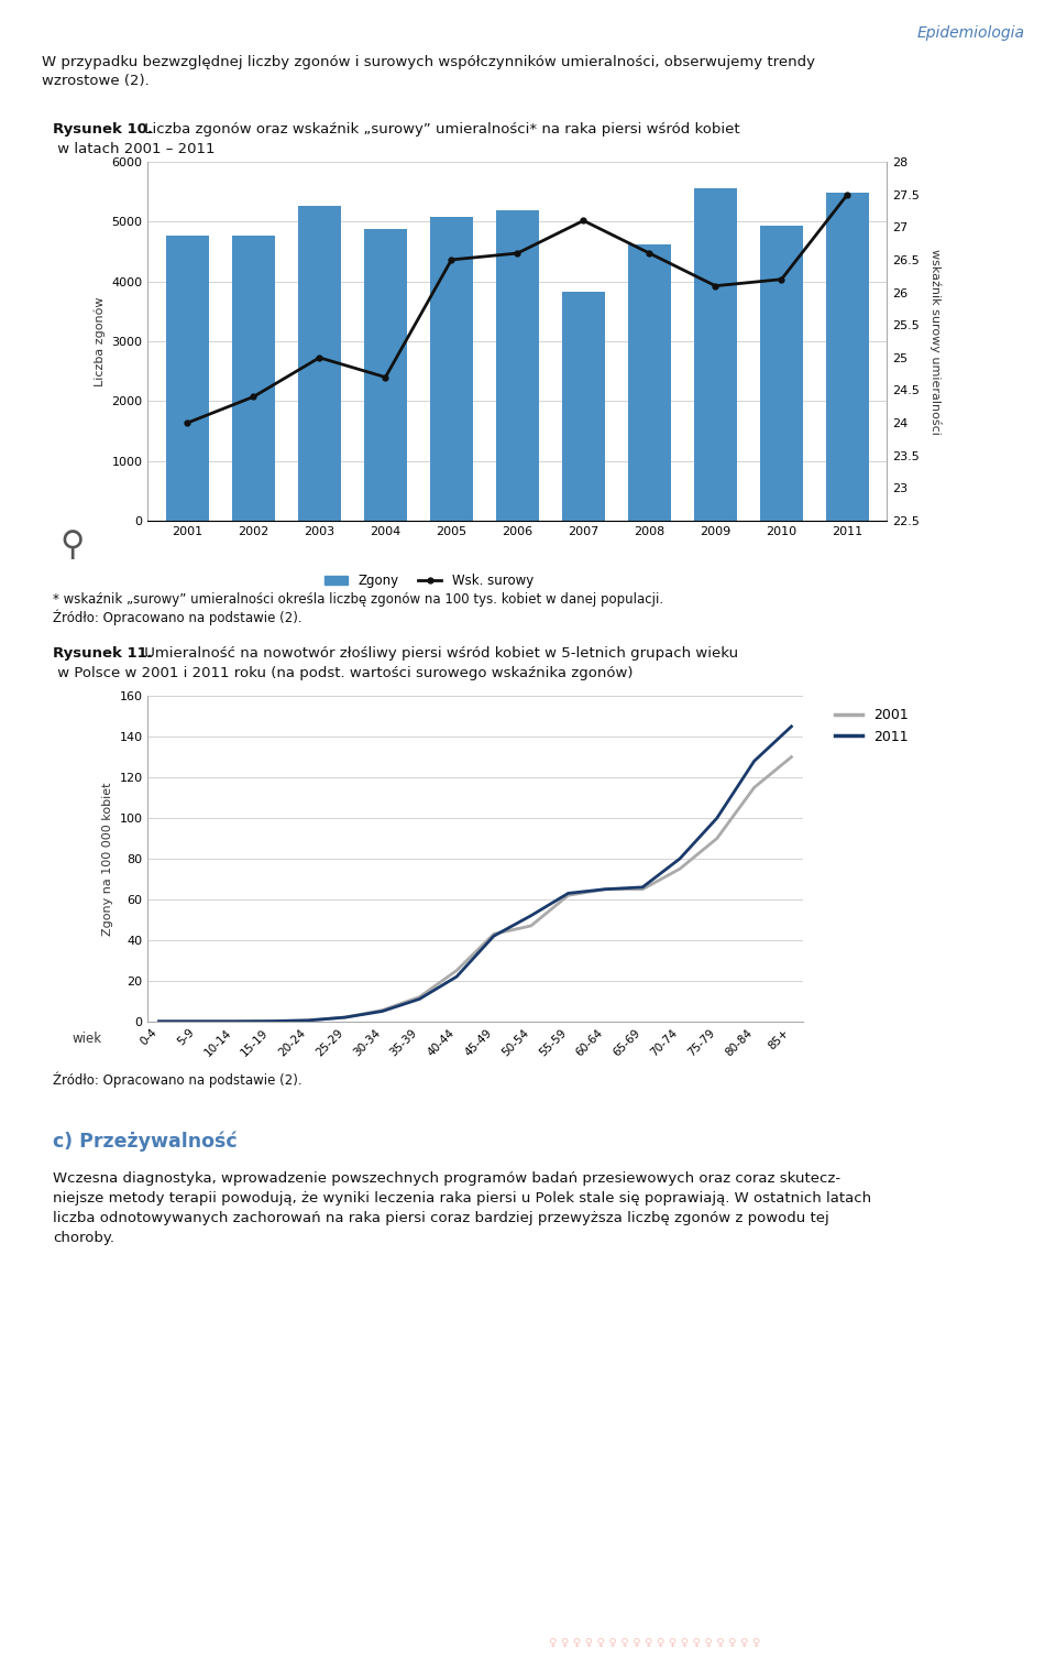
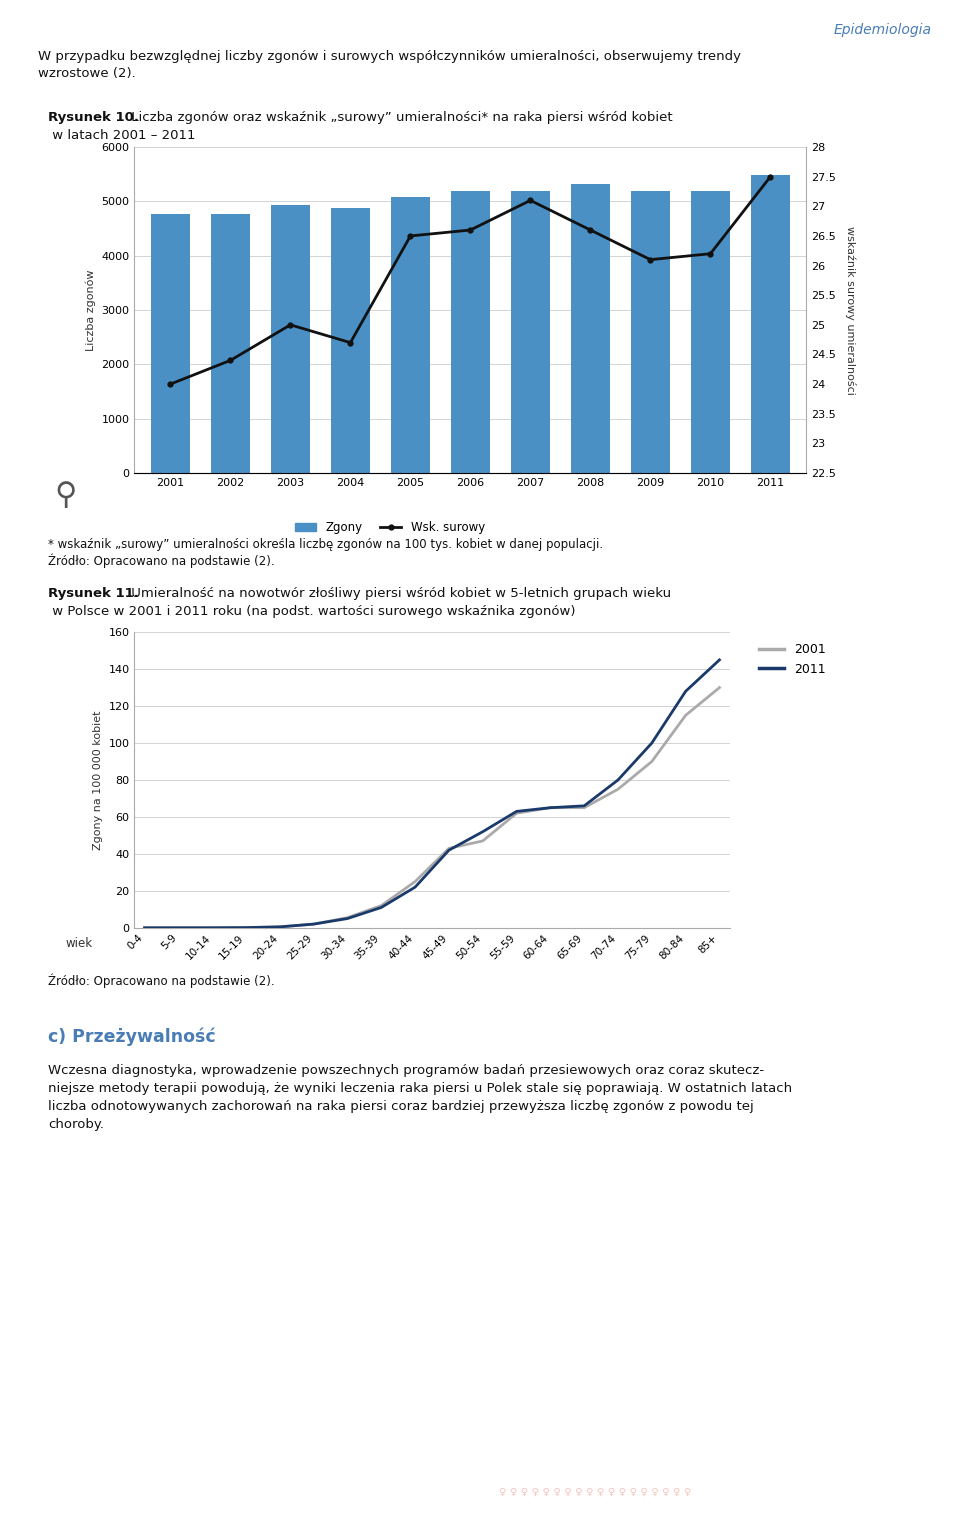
Zgony/2003: 5260 -> 4930
Zgony/2007: 3820 -> 5200
Zgony/2008: 4620 -> 5320
Zgony/2009: 5560 -> 5200
Zgony/2010: 4940 -> 5200
